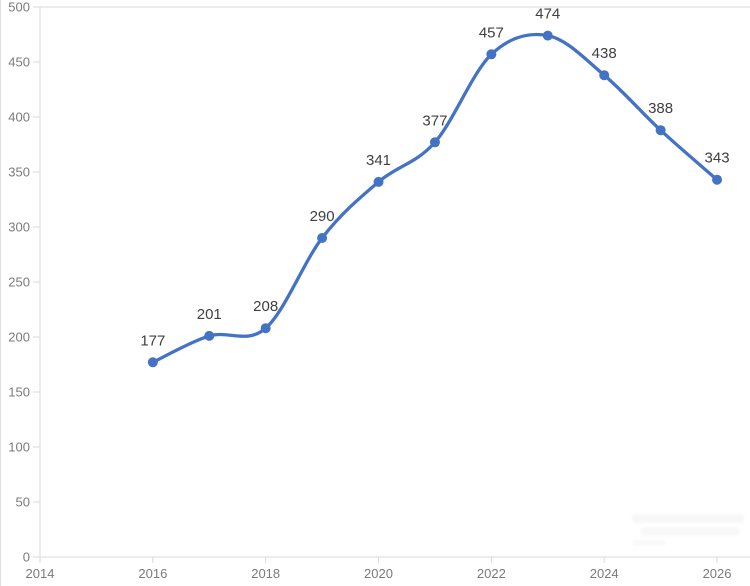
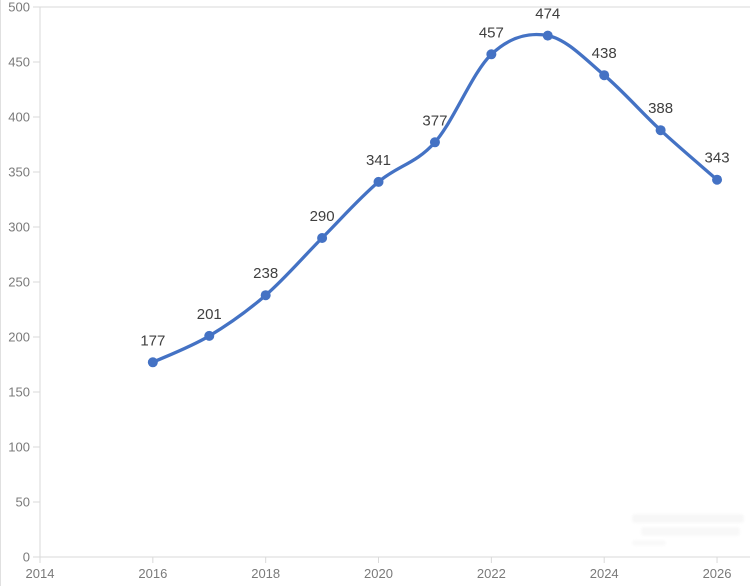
2018: 208 -> 238
